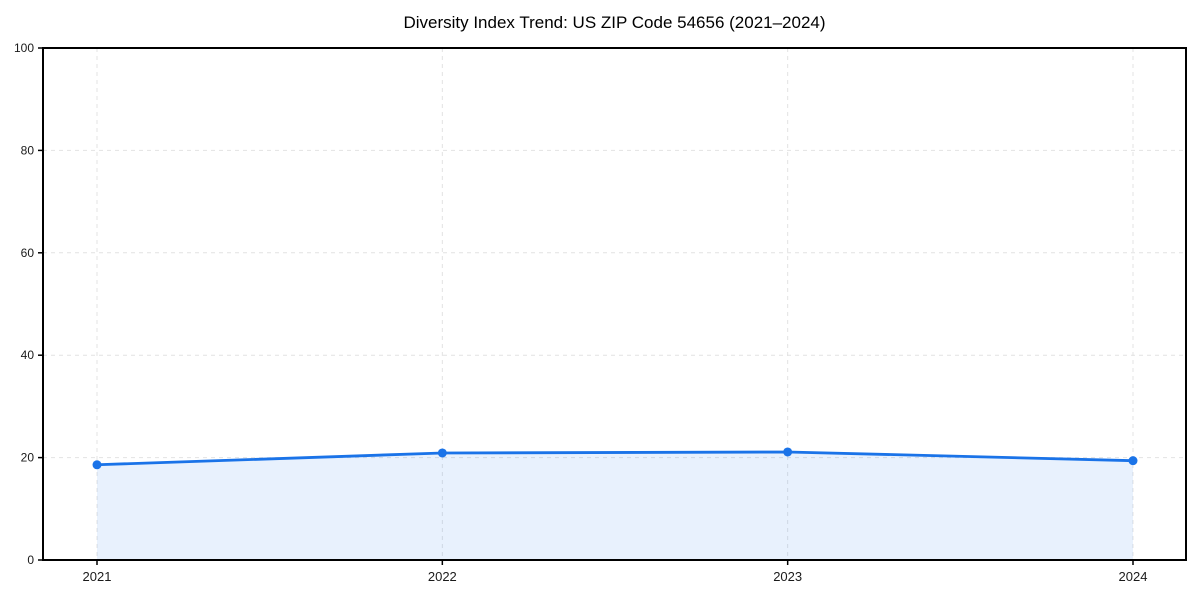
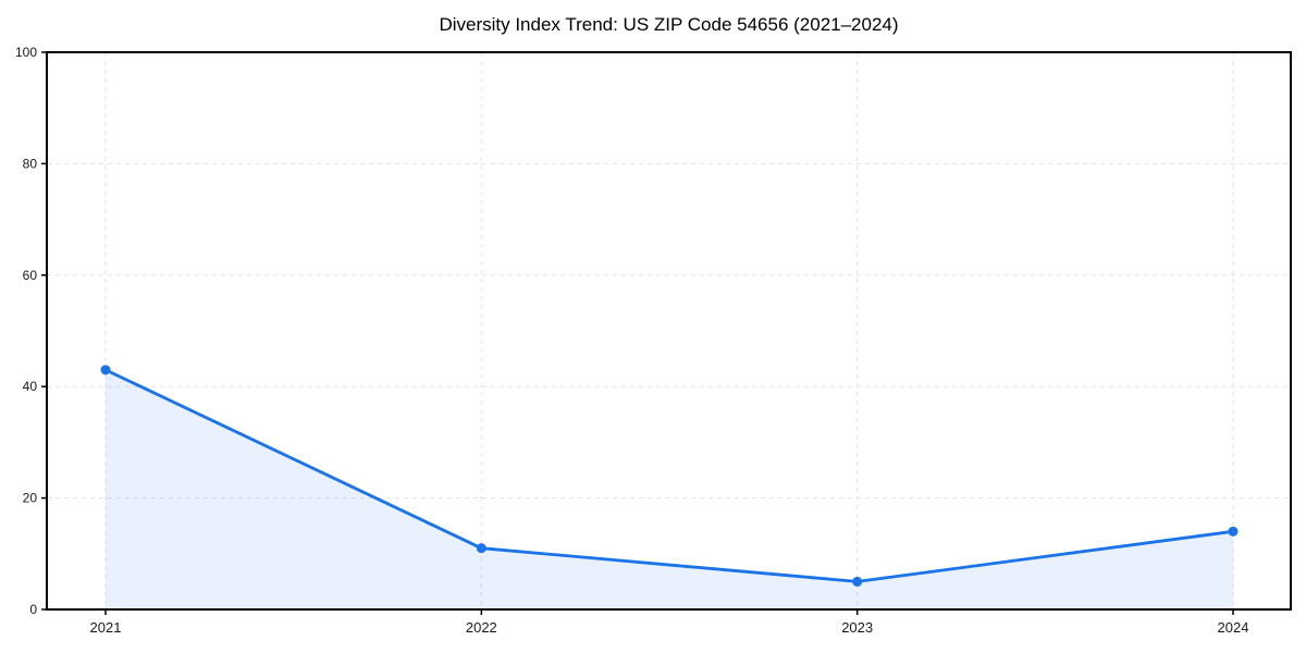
2021: 19 -> 43
2022: 21 -> 11
2023: 21 -> 5
2024: 19 -> 14
